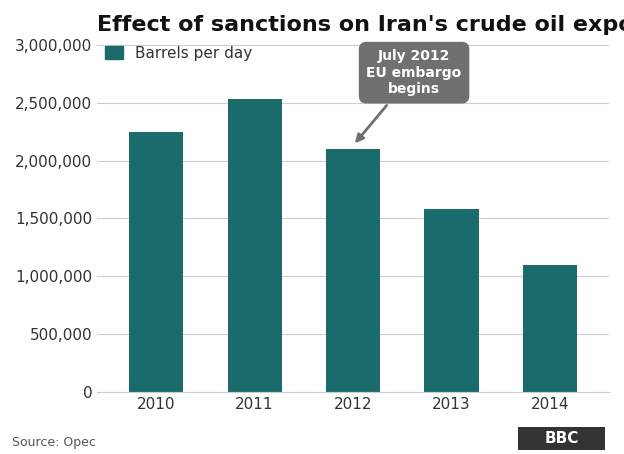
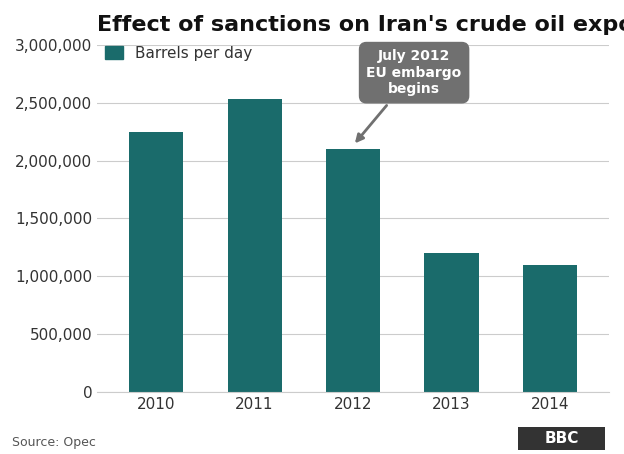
2013: 1,580,000 -> 1,200,000
